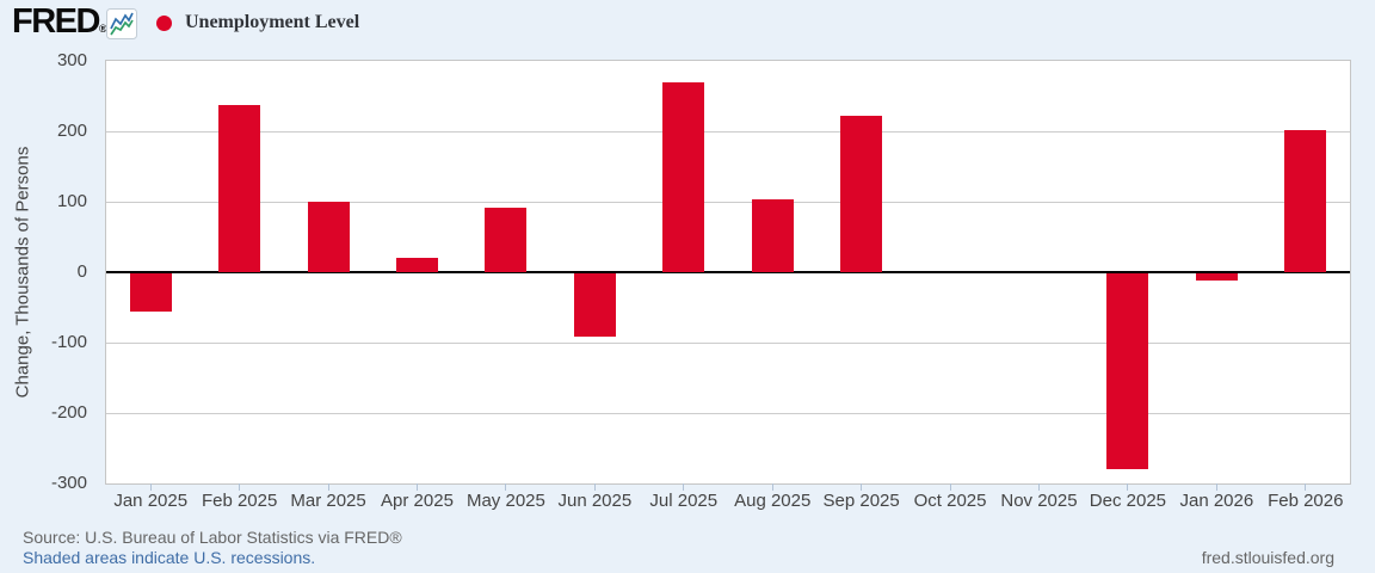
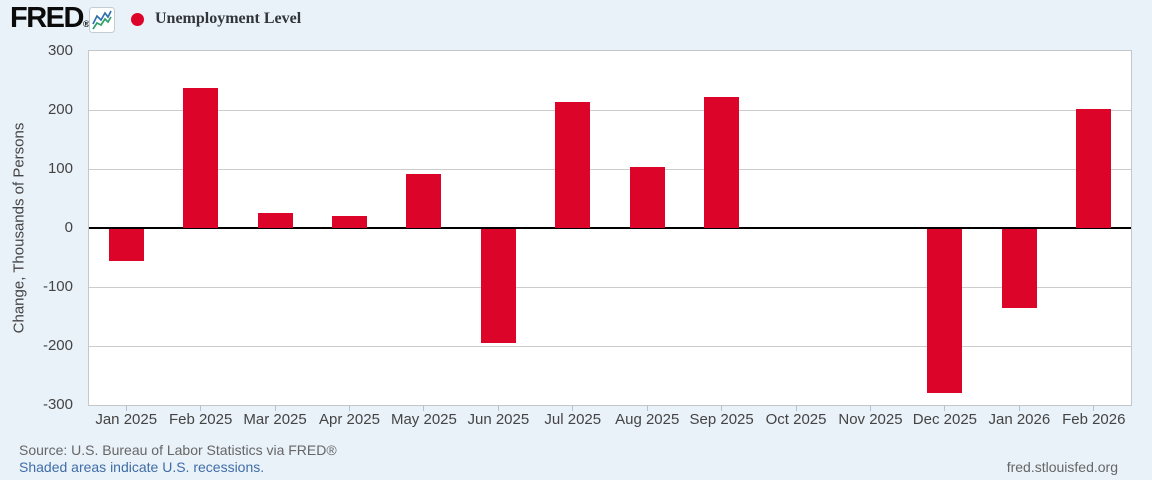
Mar 2025: 100 -> 20
Jun 2025: -90 -> -190
Jul 2025: 270 -> 210
Jan 2026: -10 -> -130
